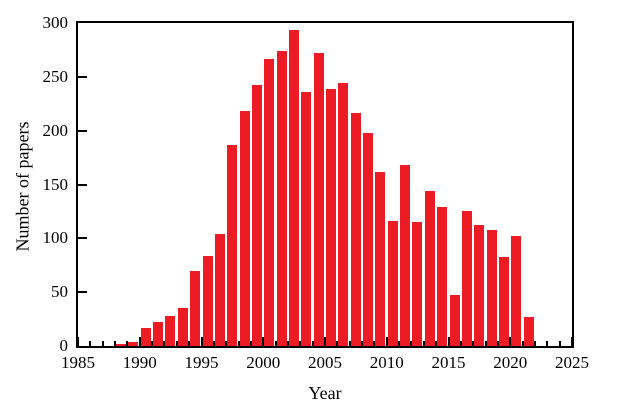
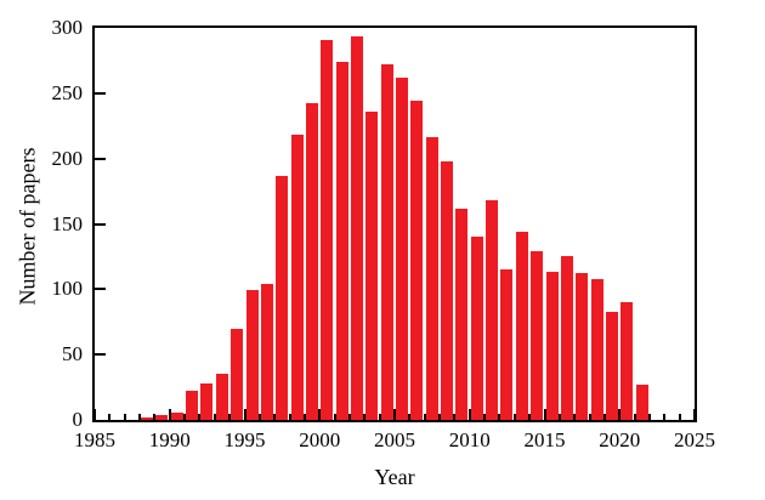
1990: 17 -> 6
1995: 84 -> 99
2000: 267 -> 291
2005: 239 -> 262
2010: 116 -> 140
2015: 47 -> 113
2020: 102 -> 90
